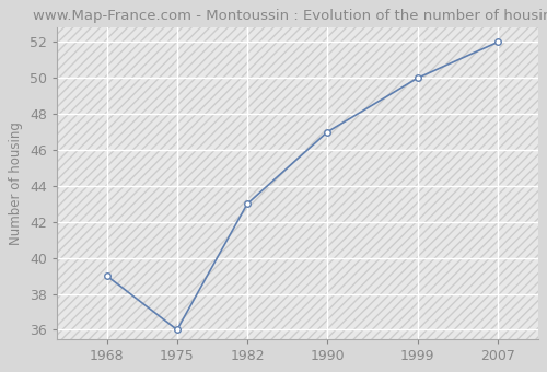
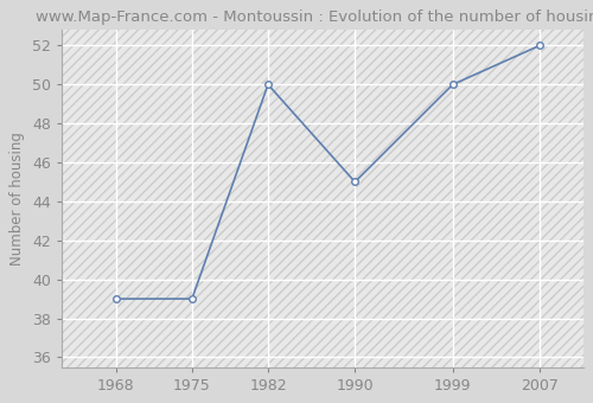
1975: 36 -> 39
1982: 43 -> 50
1990: 47 -> 45
